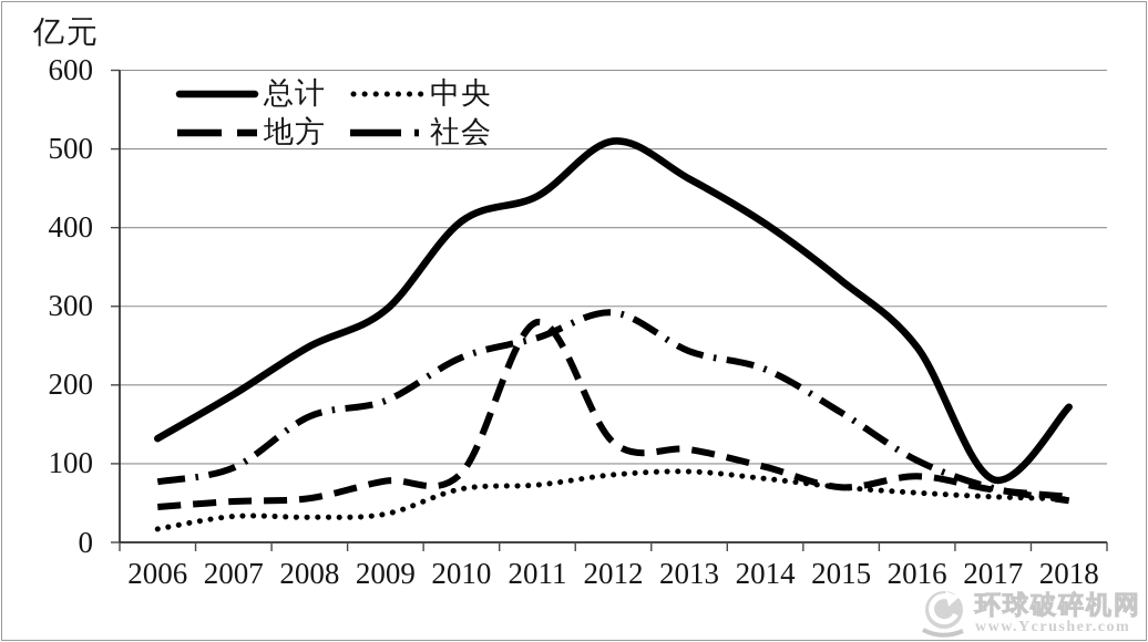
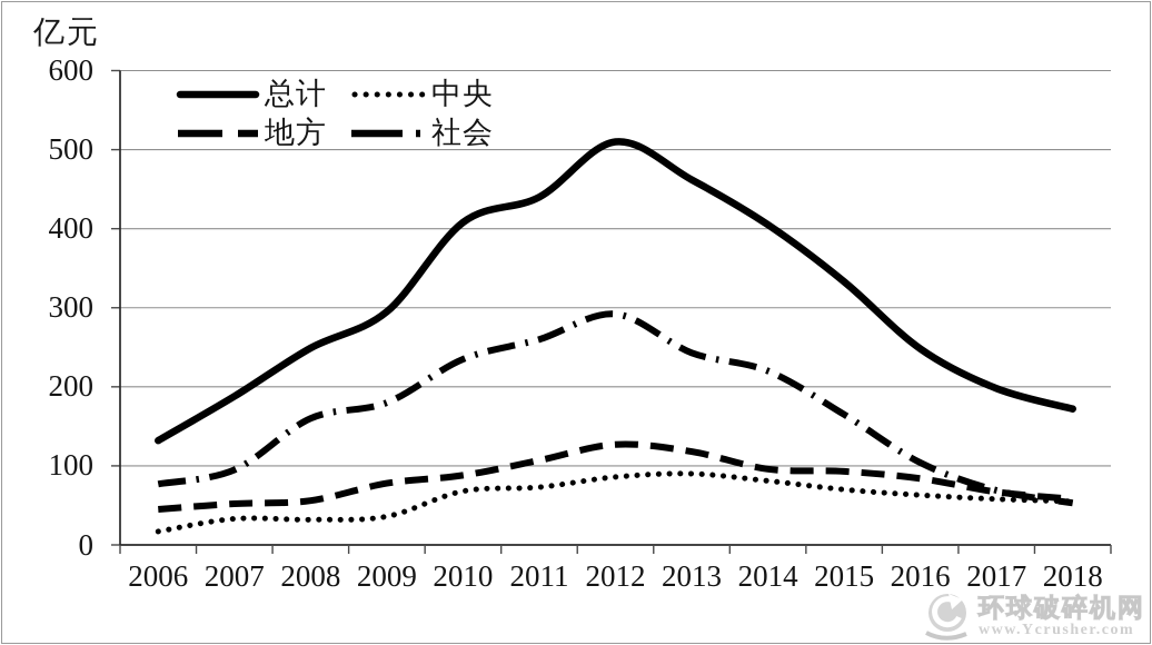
地方/2011: 280 -> 110
地方/2015: 70 -> 90
总计/2017: 80 -> 200
